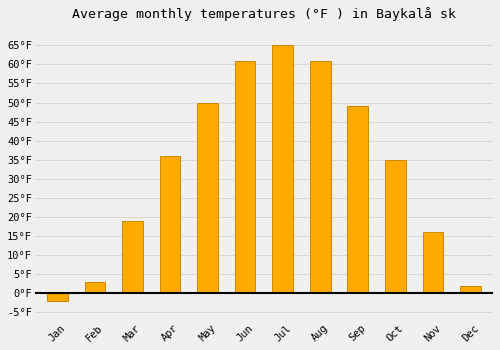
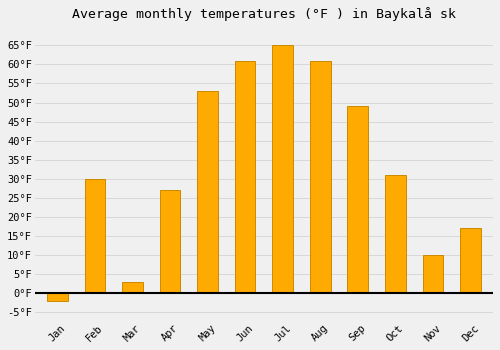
Feb: 3°F -> 30°F
Mar: 19°F -> 3°F
Apr: 36°F -> 27°F
May: 50°F -> 53°F
Oct: 35°F -> 31°F
Nov: 16°F -> 10°F
Dec: 2°F -> 17°F
